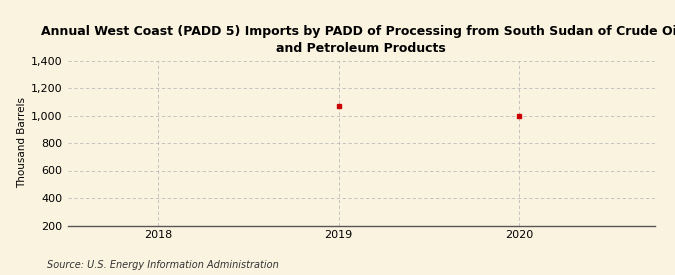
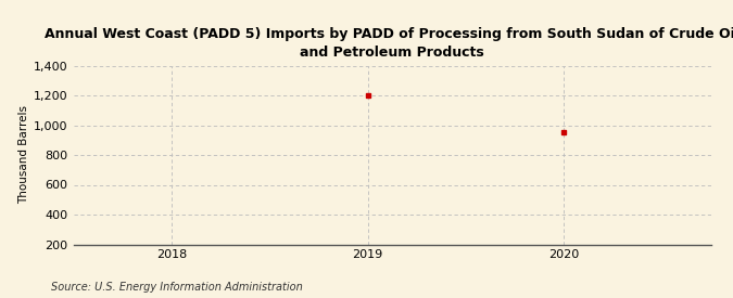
2019: 1,070 -> 1,200
2020: 1,000 -> 950
